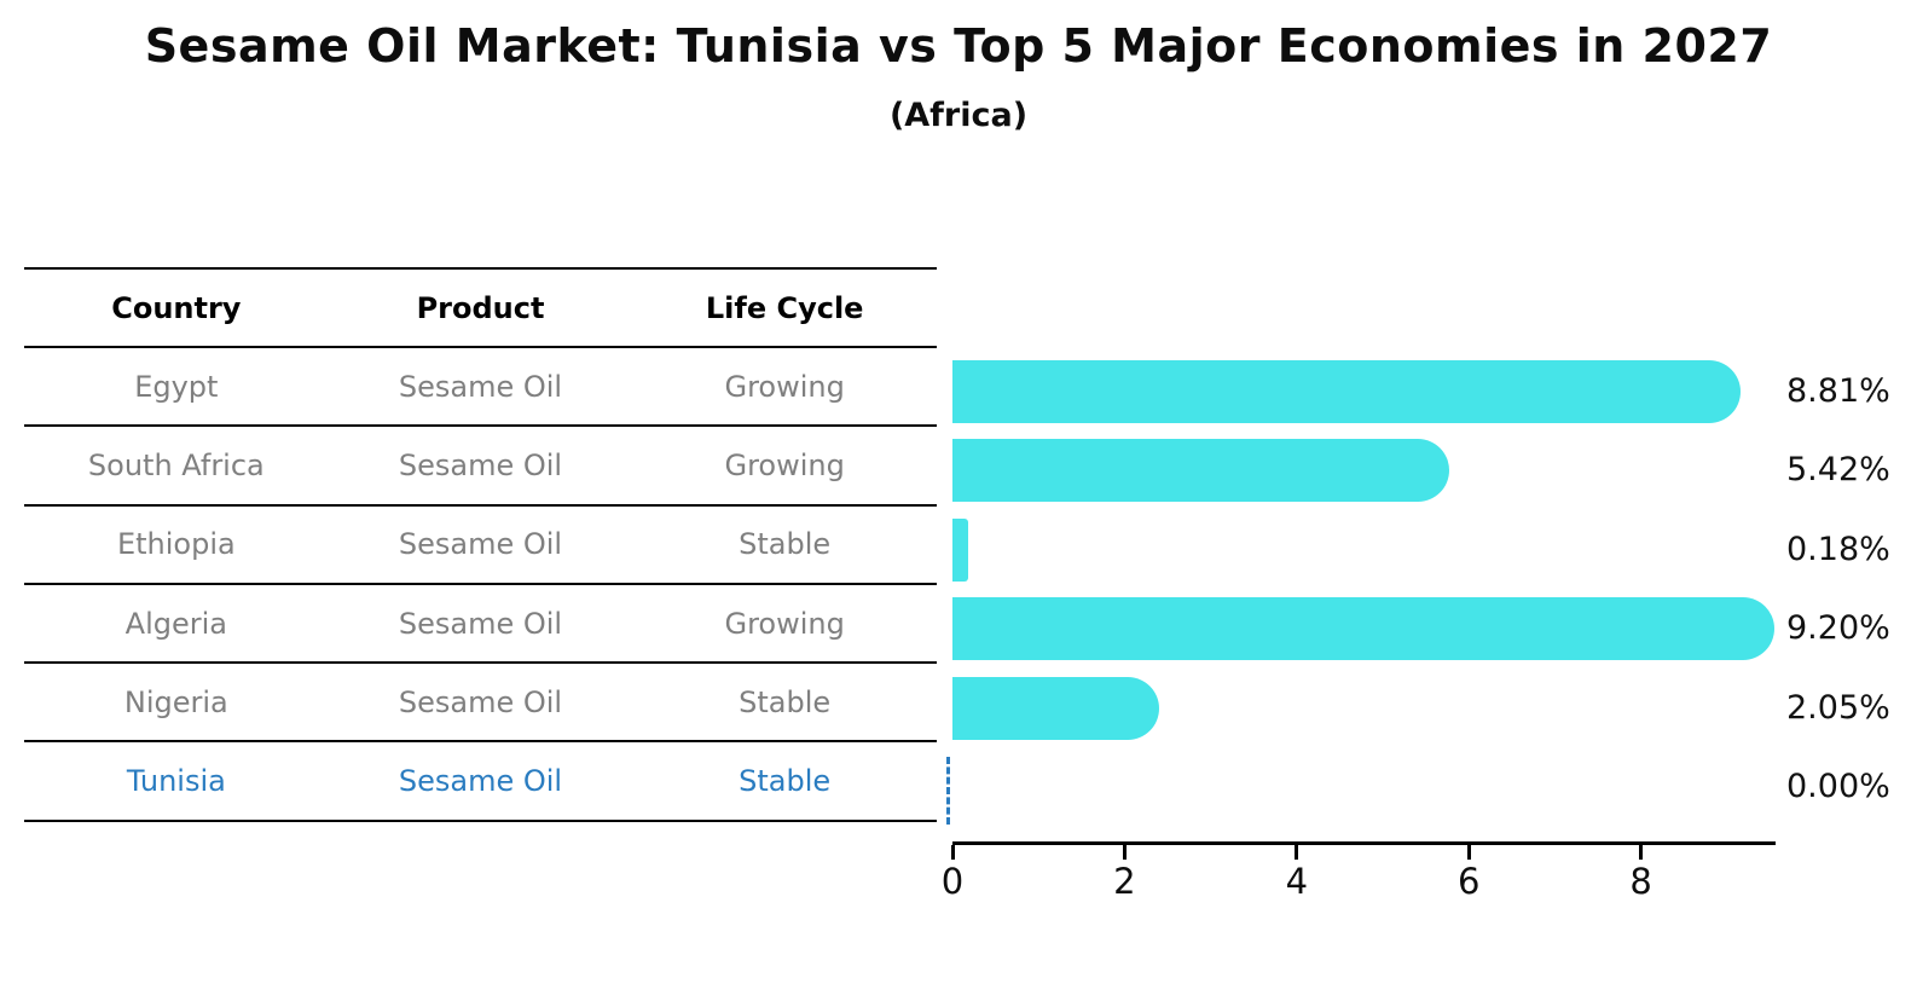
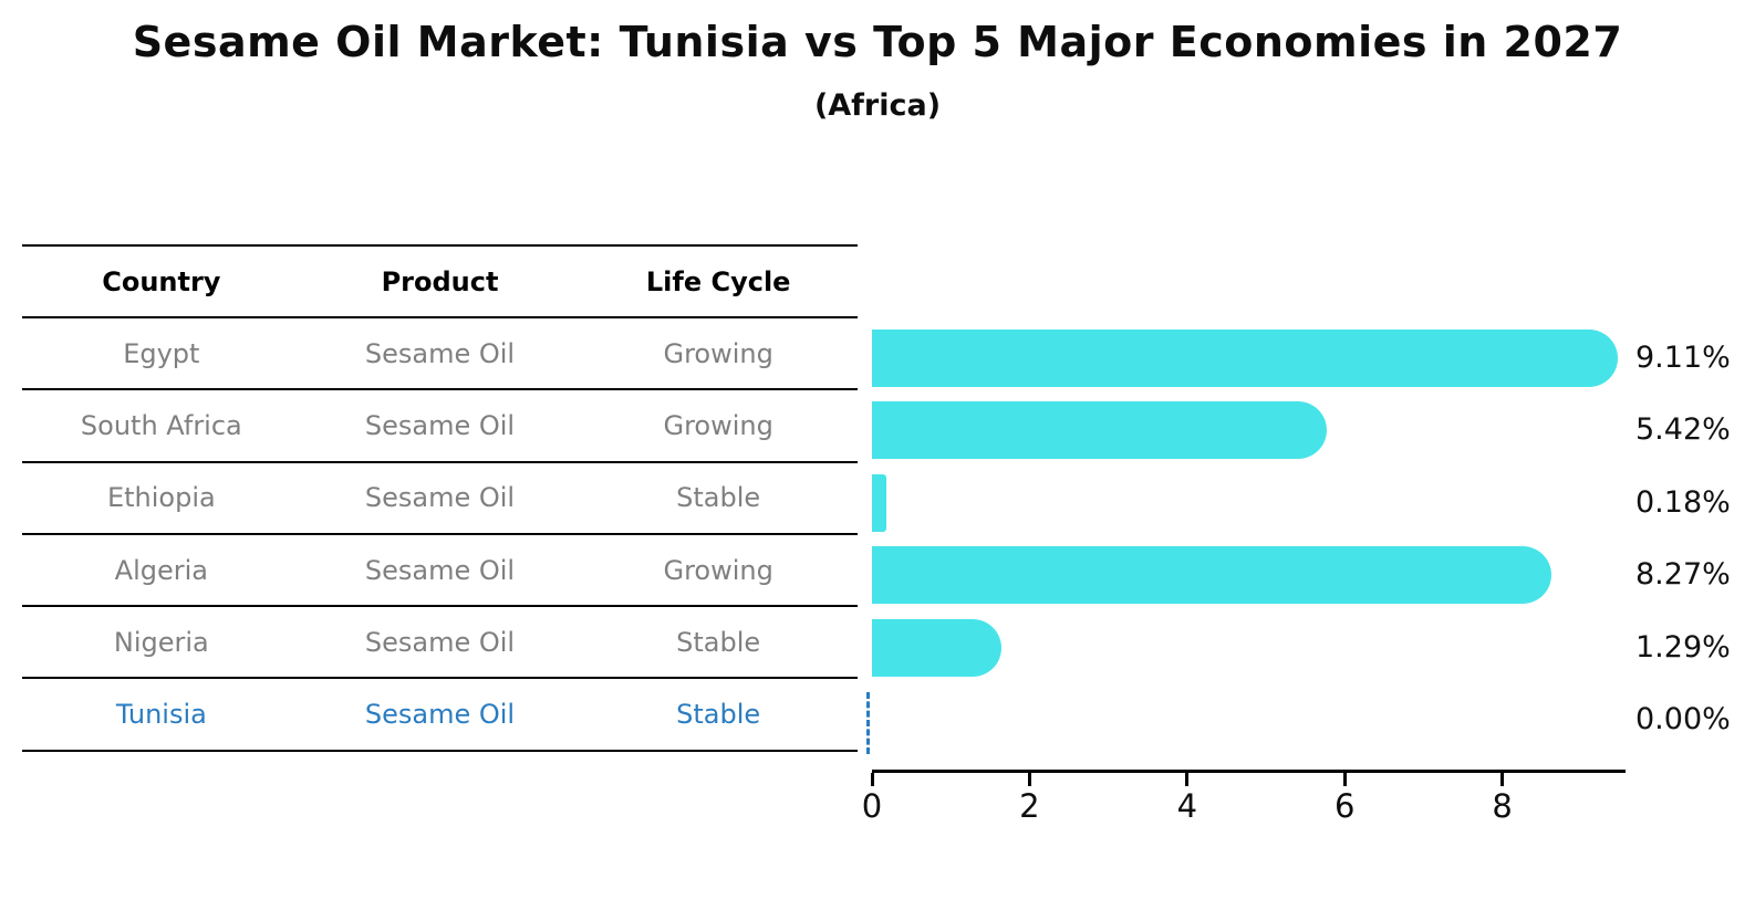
Egypt: 8.81% -> 9.11%
Algeria: 9.20% -> 8.27%
Nigeria: 2.05% -> 1.29%
